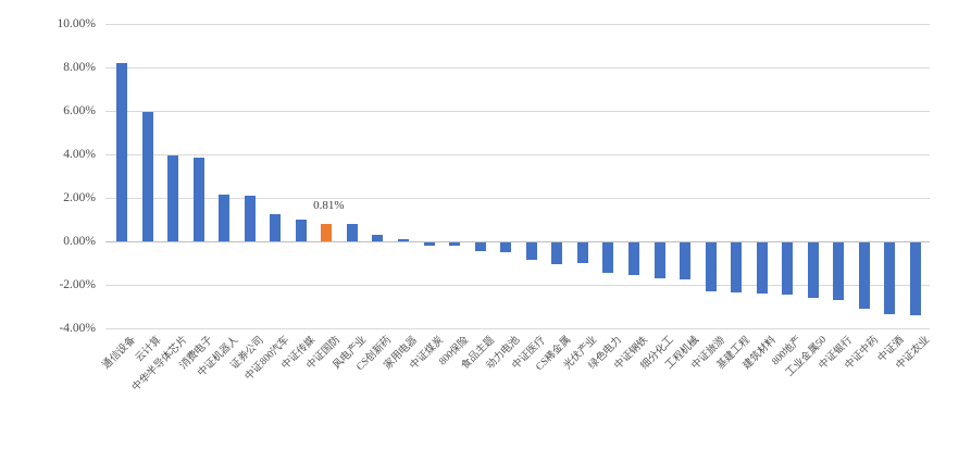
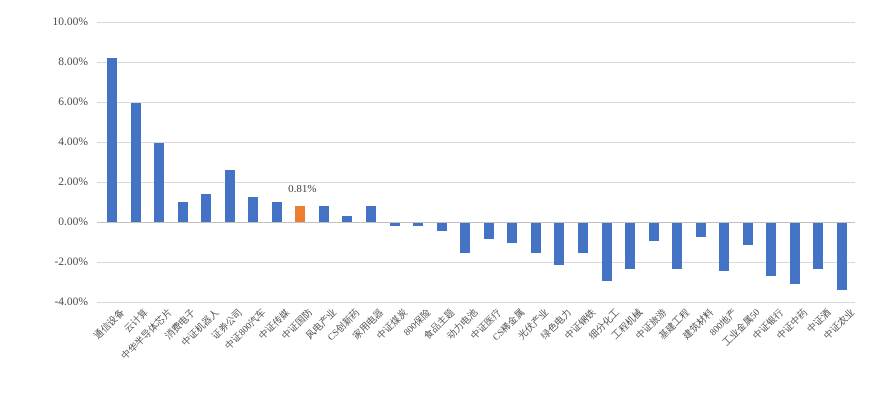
消费电子: 3.9% -> 1.0%
中证机器人: 2.2% -> 1.4%
证券公司: 2.1% -> 2.6%
家用电器: 0.1% -> 0.8%
动力电池: -0.5% -> -1.5%
光伏产业: -0.9% -> -1.5%
绿色电力: -1.4% -> -2.1%
细分化工: -1.6% -> -2.9%
工程机械: -1.7% -> -2.3%
中证旅游: -2.2% -> -0.9%
建筑材料: -2.3% -> -0.7%
工业金属50: -2.5% -> -1.1%
中证酒: -3.3% -> -2.3%
